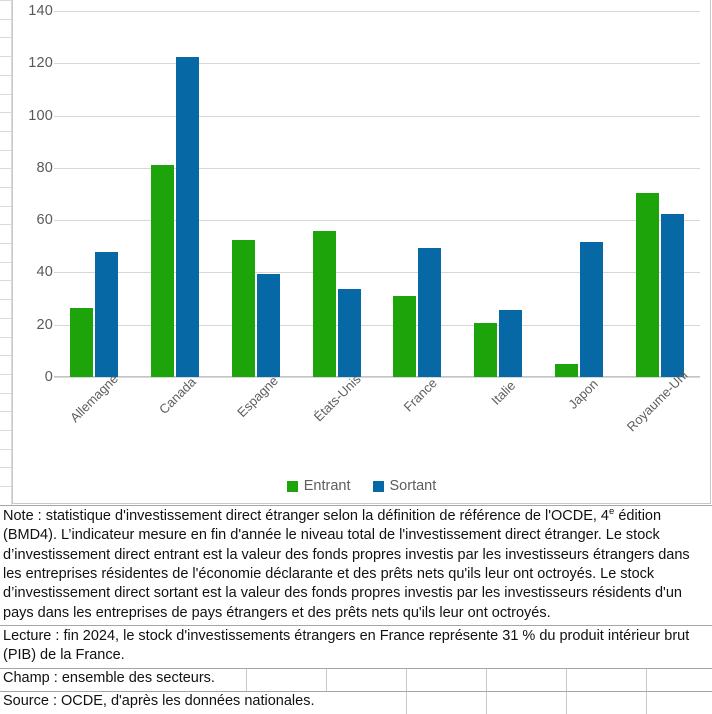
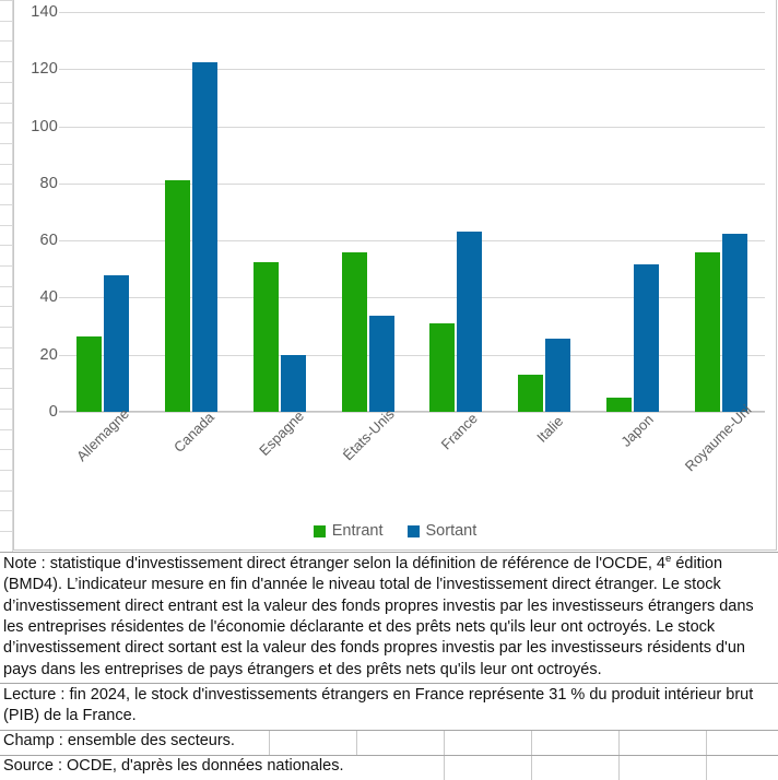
Sortant/Espagne: 39 -> 20
Sortant/France: 49 -> 63
Entrant/Italie: 21 -> 13
Entrant/Royaume-Uni: 70 -> 56
